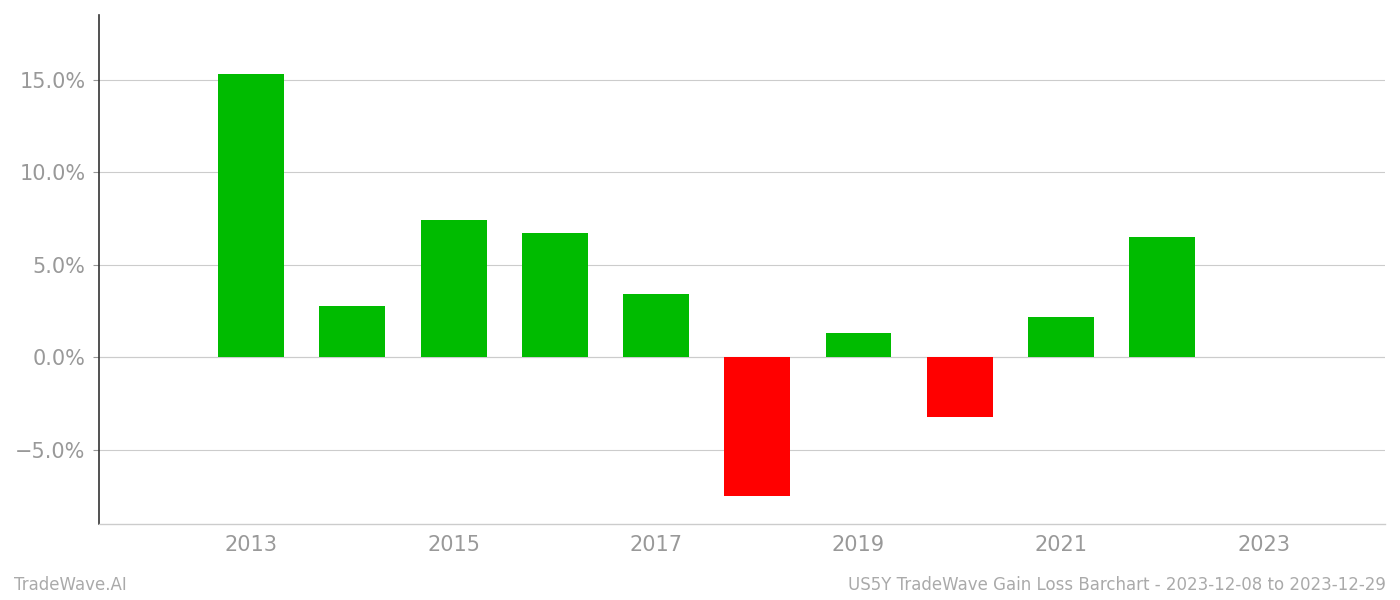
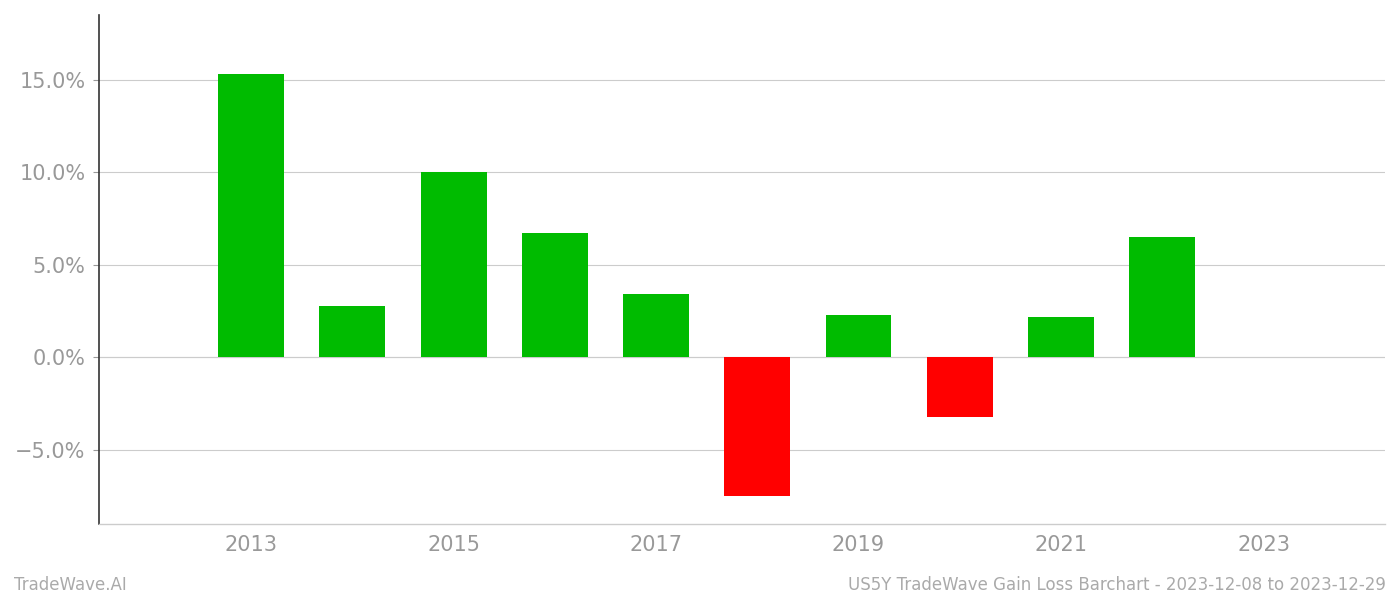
2015: 7.4% -> 10.0%
2019: 1.3% -> 2.3%
